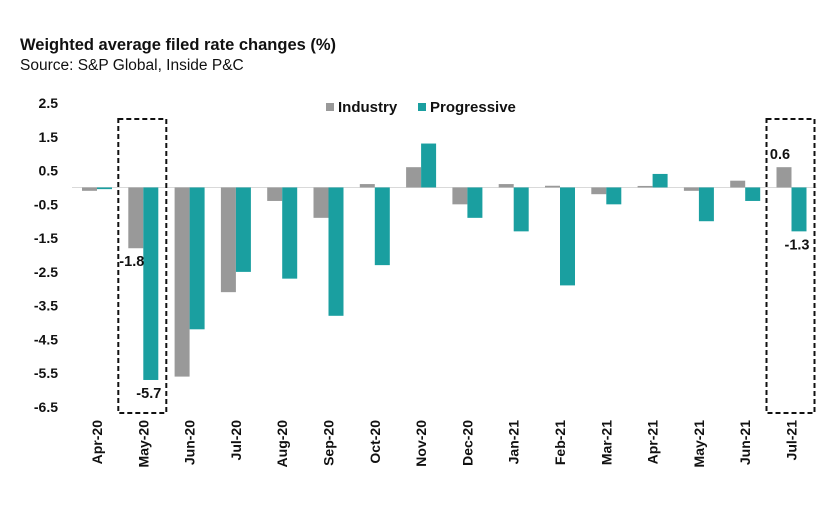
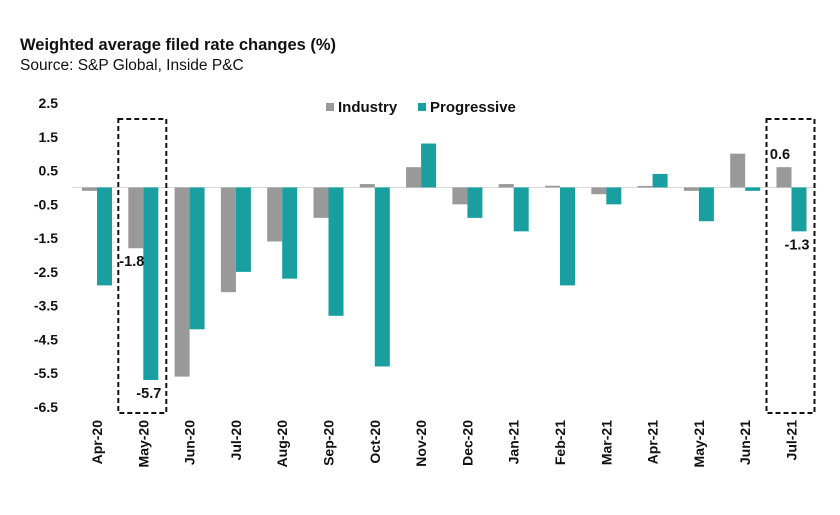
Progressive/Apr-20: -0.1 -> -2.9
Industry/Aug-20: -0.4 -> -1.6
Progressive/Oct-20: -2.3 -> -5.3
Industry/Jun-21: 0.2 -> 1.0
Progressive/Jun-21: -0.4 -> -0.1
